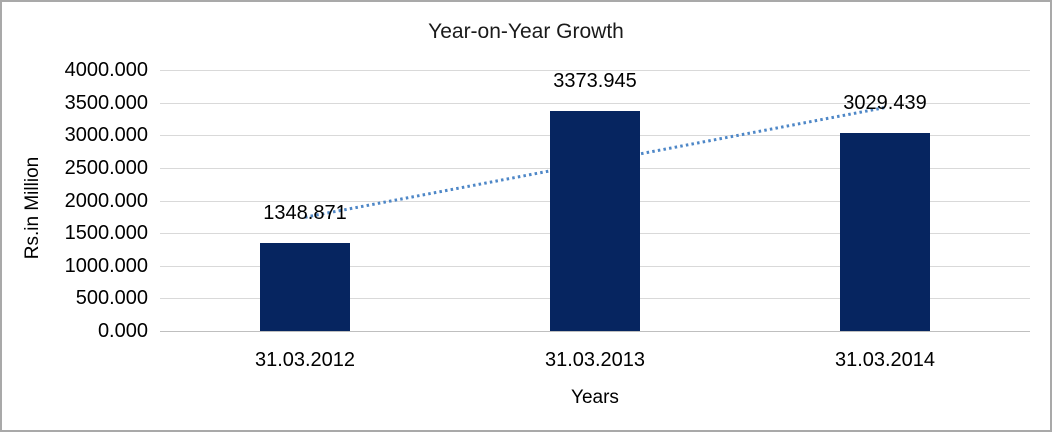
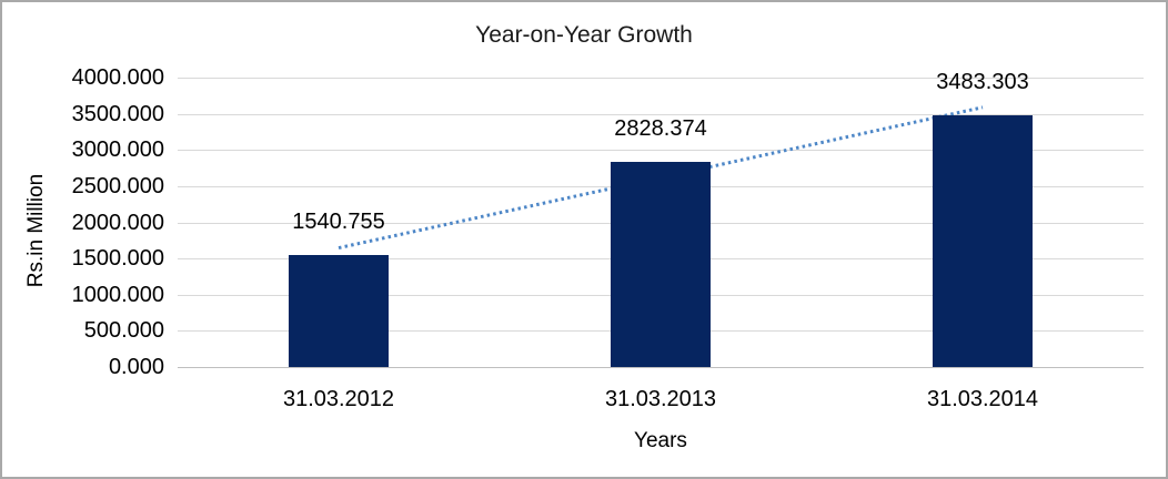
31.03.2012: 1348.871 -> 1540.755
31.03.2013: 3373.945 -> 2828.374
31.03.2014: 3029.439 -> 3483.303
